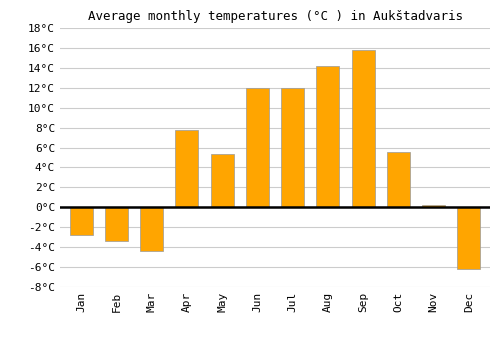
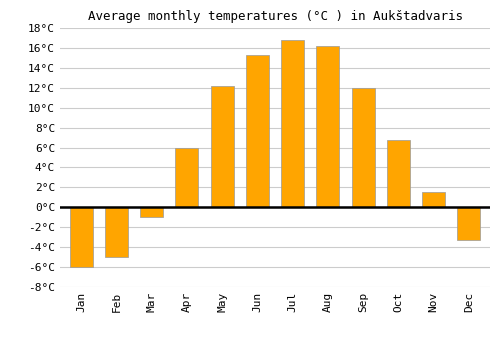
Jan: -2.8°C -> -6.0°C
Feb: -3.4°C -> -5.0°C
Mar: -4.4°C -> -1.0°C
Apr: 7.8°C -> 6.0°C
May: 5.4°C -> 12.2°C
Jun: 12.0°C -> 15.3°C
Jul: 12.0°C -> 16.8°C
Aug: 14.2°C -> 16.2°C
Sep: 15.8°C -> 12.0°C
Oct: 5.6°C -> 6.8°C
Nov: 0.2°C -> 1.5°C
Dec: -6.2°C -> -3.3°C
